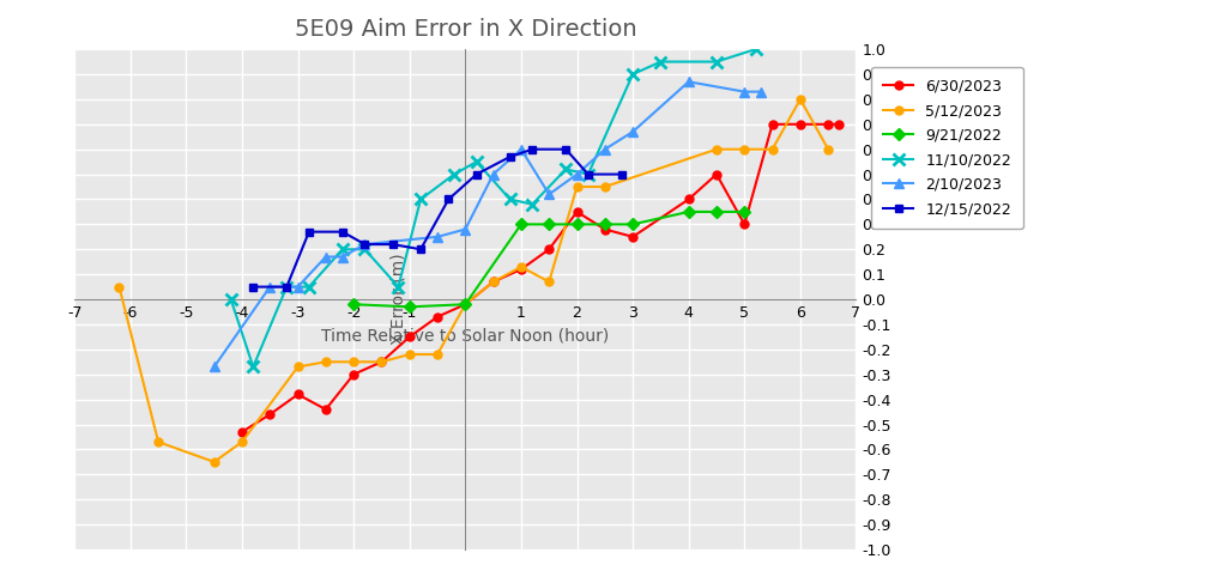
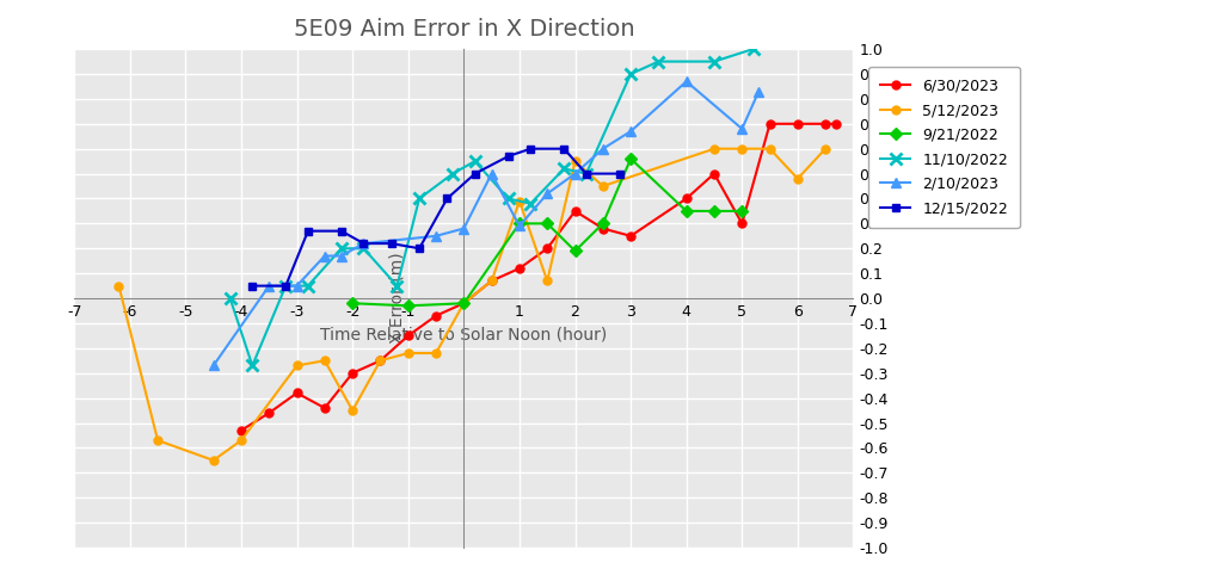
5/12/2023/-2: -0.25 -> -0.45
5/12/2023/1: 0.13 -> 0.39
2/10/2023/1: 0.60 -> 0.29
5/12/2023/2: 0.45 -> 0.55
9/21/2022/2: 0.30 -> 0.19
9/21/2022/3: 0.30 -> 0.56
2/10/2023/5: 0.83 -> 0.68
5/12/2023/6: 0.80 -> 0.48
